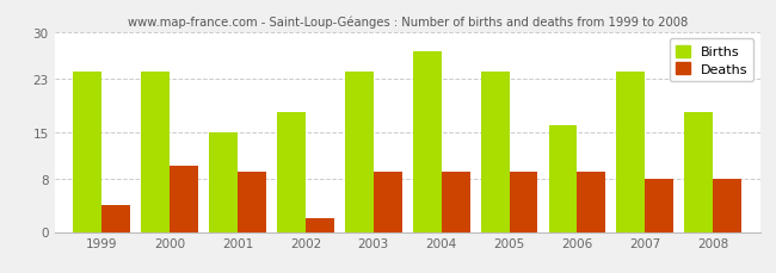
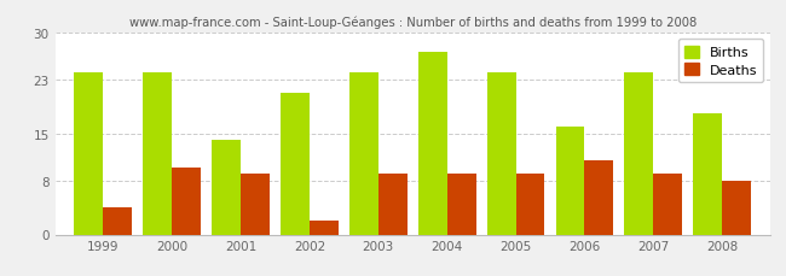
Births/2001: 15 -> 14
Births/2002: 18 -> 21
Deaths/2006: 9 -> 11
Deaths/2007: 8 -> 9
